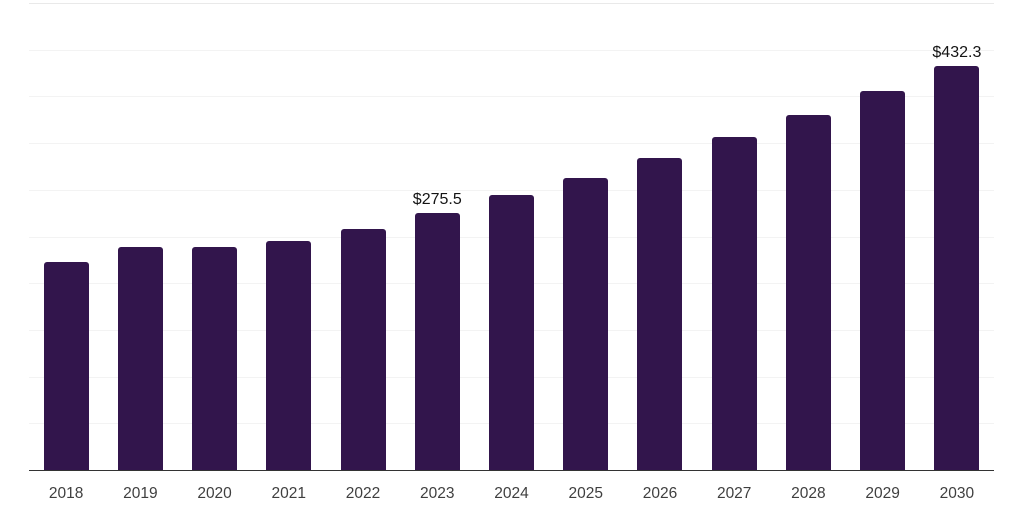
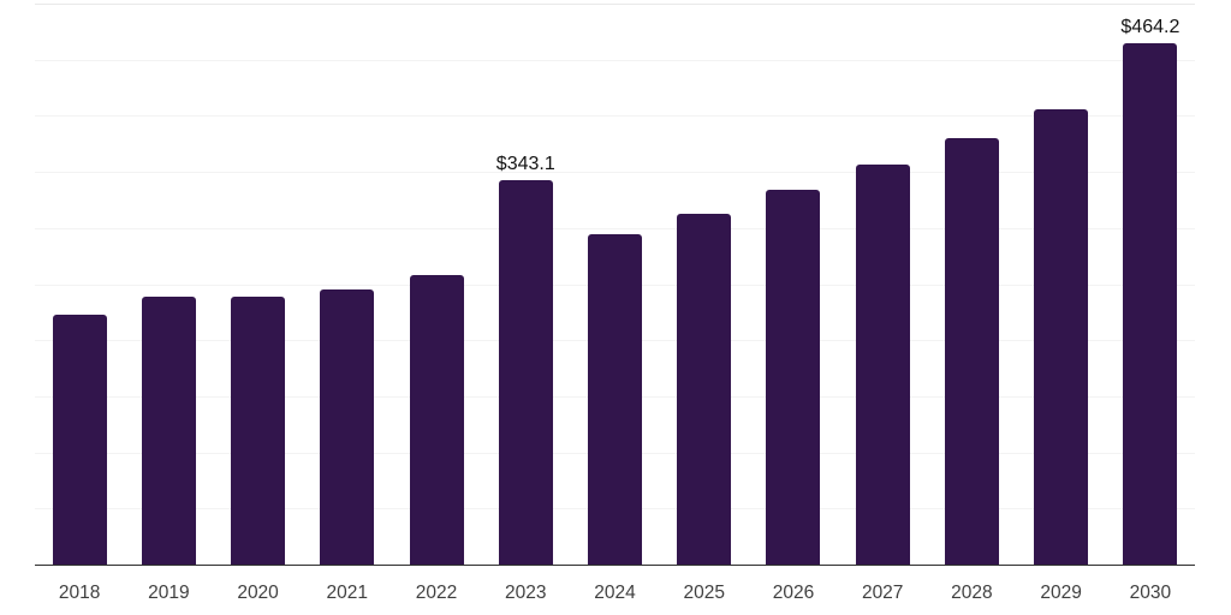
2023: $275.5 -> $343.1
2030: $432.3 -> $464.2
